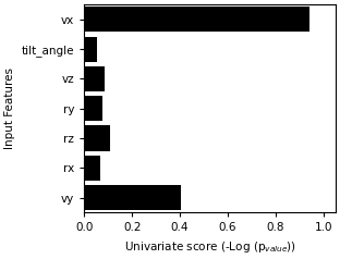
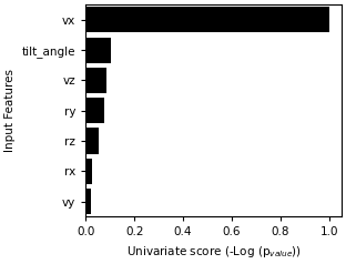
vx: 0.940 -> 1.000
tilt_angle: 0.055 -> 0.105
rz: 0.110 -> 0.055
rx: 0.065 -> 0.028
vy: 0.405 -> 0.022
